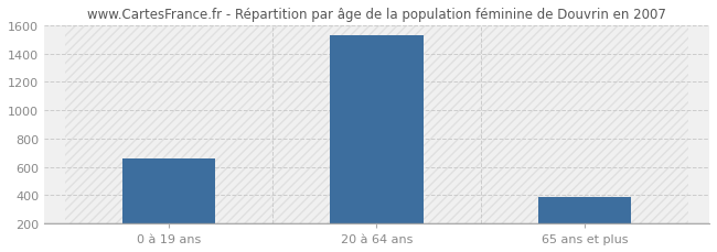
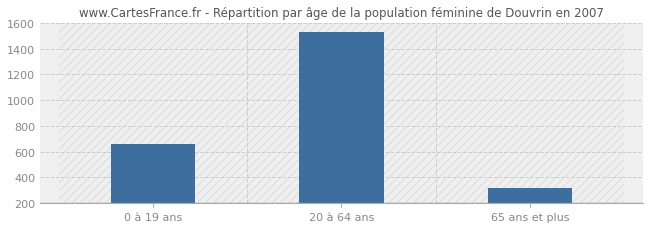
65 ans et plus: 390 -> 320
